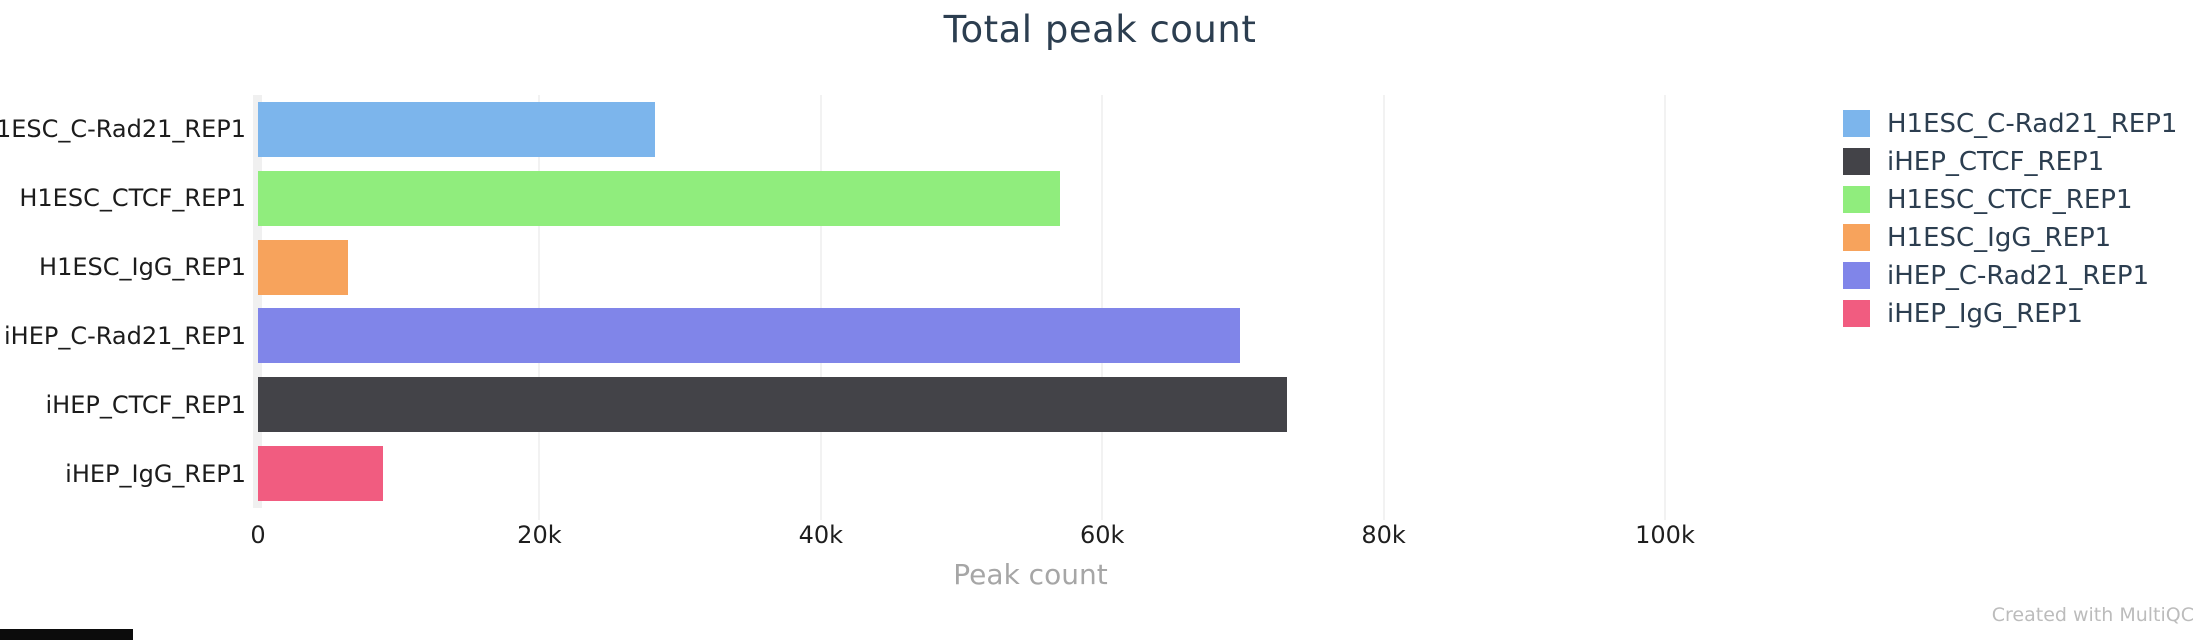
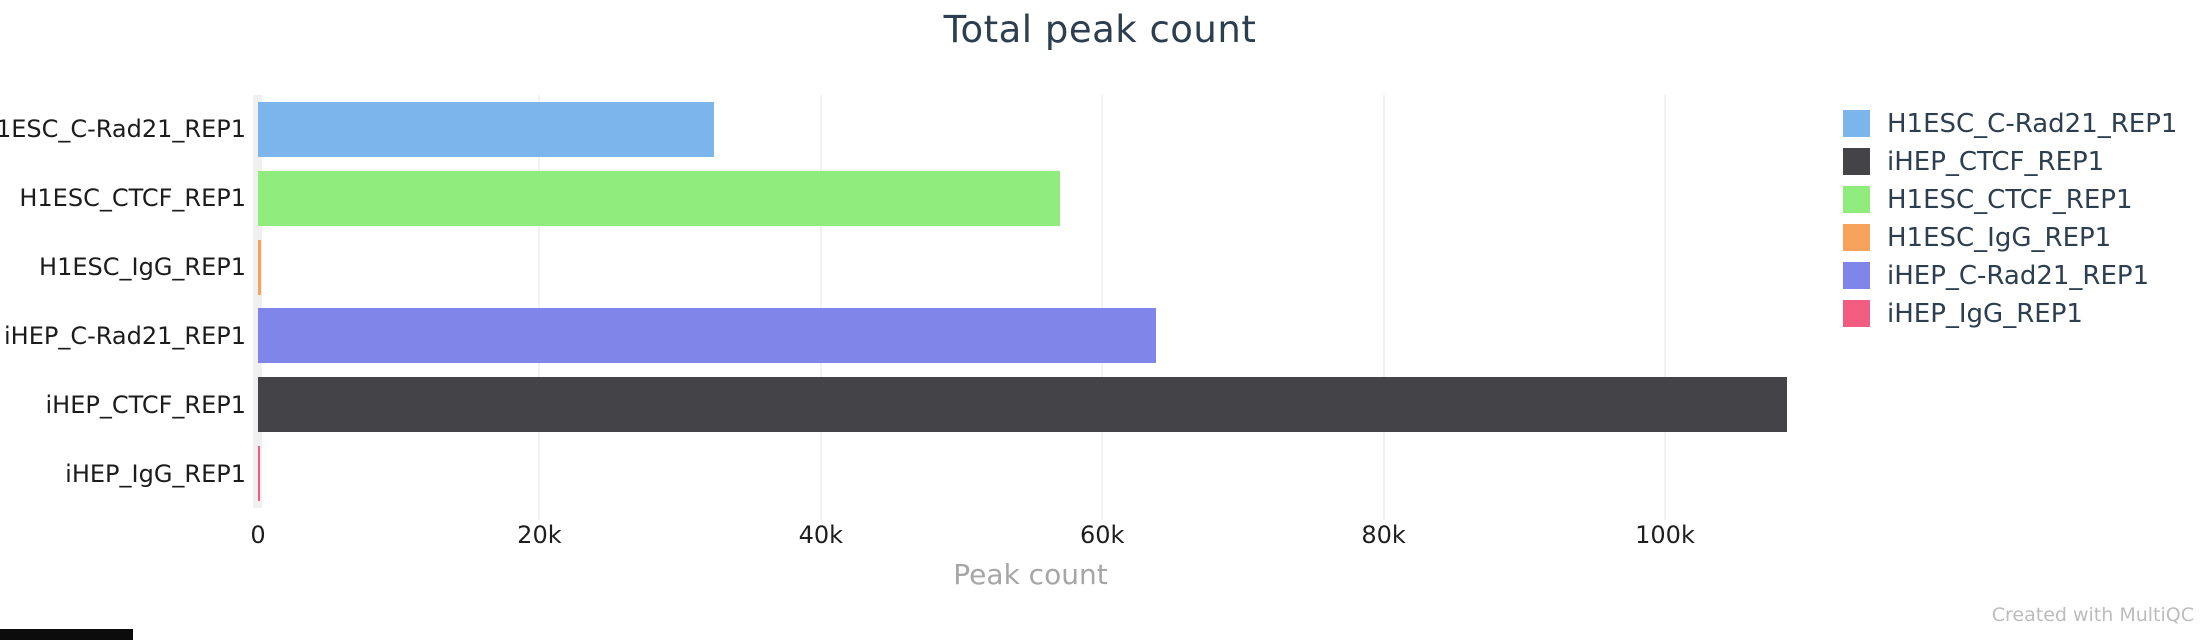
H1ESC_C-Rad21_REP1: 28.2k -> 32.4k
H1ESC_IgG_REP1: 6.4k -> 0.2k
iHEP_C-Rad21_REP1: 69.8k -> 63.8k
iHEP_CTCF_REP1: 73.1k -> 108.7k
iHEP_IgG_REP1: 8.9k -> 0.1k
